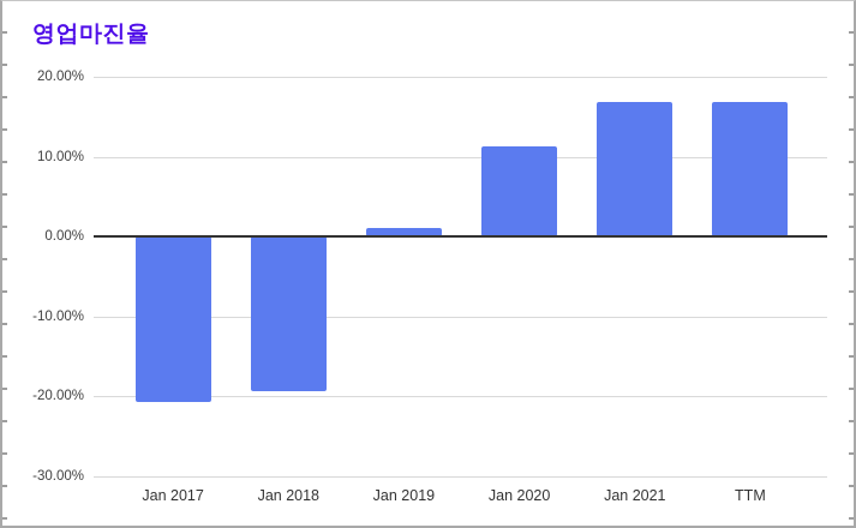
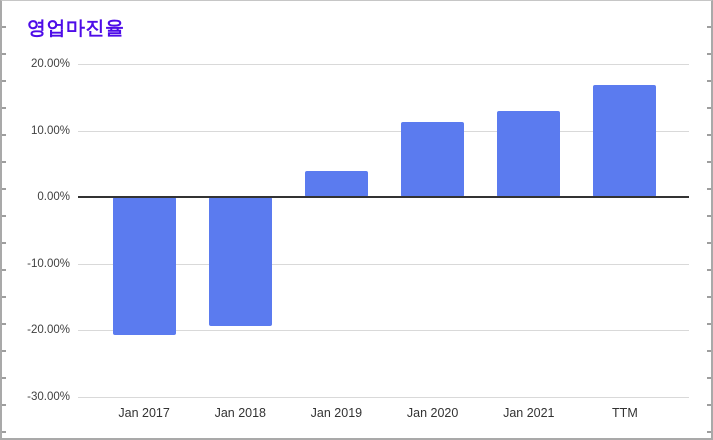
Jan 2019: 1% -> 4%
Jan 2021: 17% -> 13%
